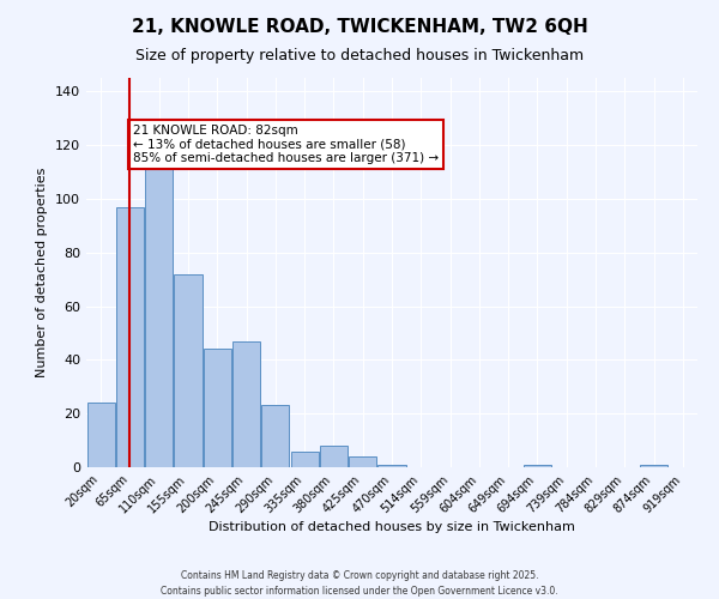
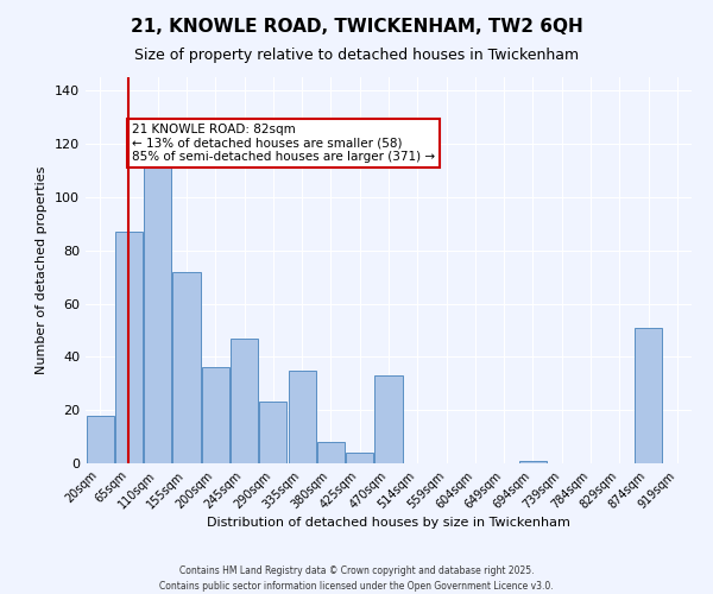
20sqm: 24 -> 18
65sqm: 97 -> 87
200sqm: 44 -> 36
335sqm: 6 -> 35
470sqm: 1 -> 33
874sqm: 1 -> 51
